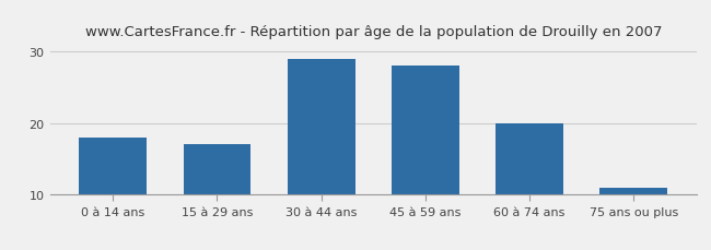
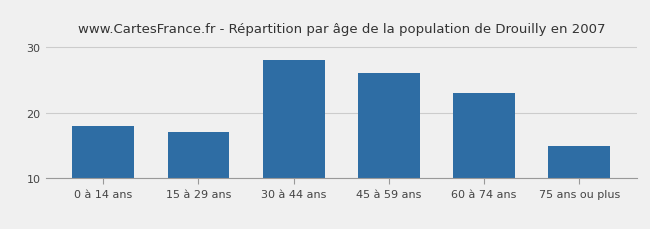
30 à 44 ans: 29 -> 28
45 à 59 ans: 28 -> 26
60 à 74 ans: 20 -> 23
75 ans ou plus: 11 -> 15
